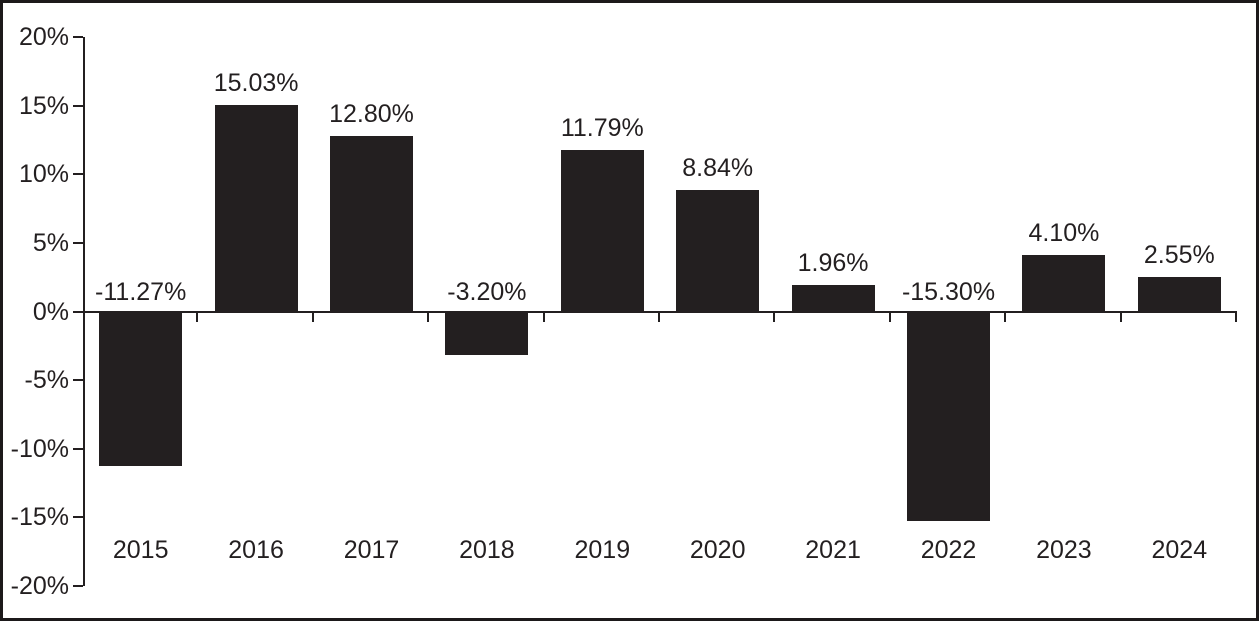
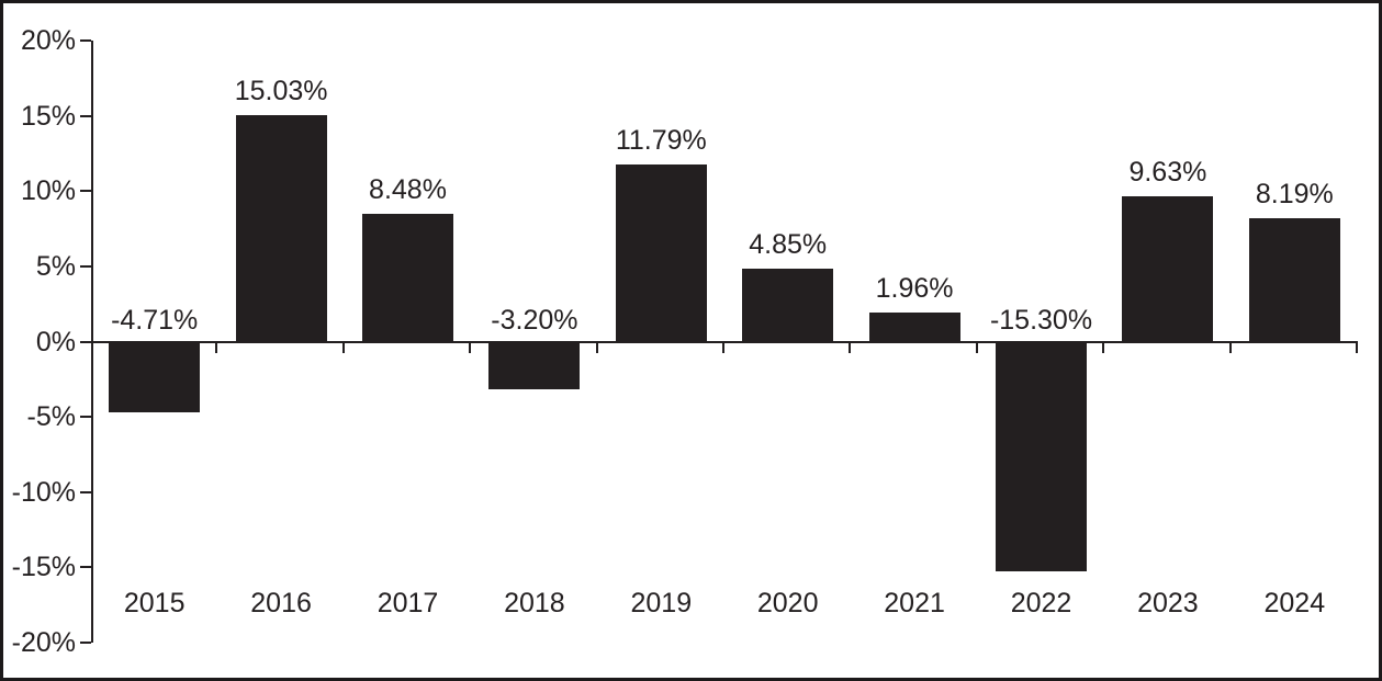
2015: -11.27% -> -4.71%
2017: 12.80% -> 8.48%
2020: 8.84% -> 4.85%
2023: 4.10% -> 9.63%
2024: 2.55% -> 8.19%
